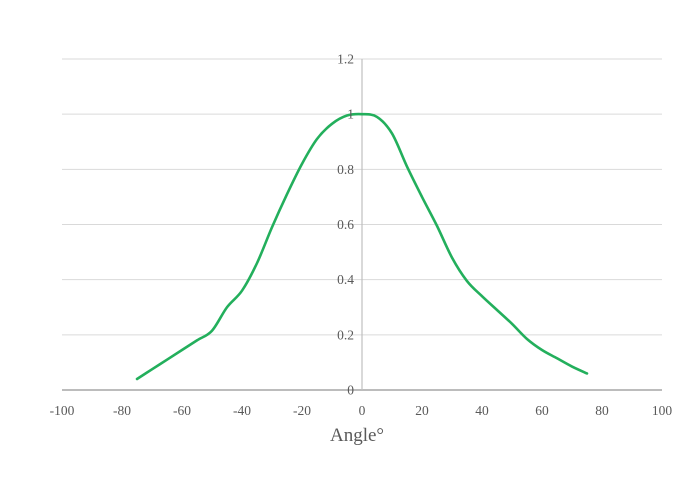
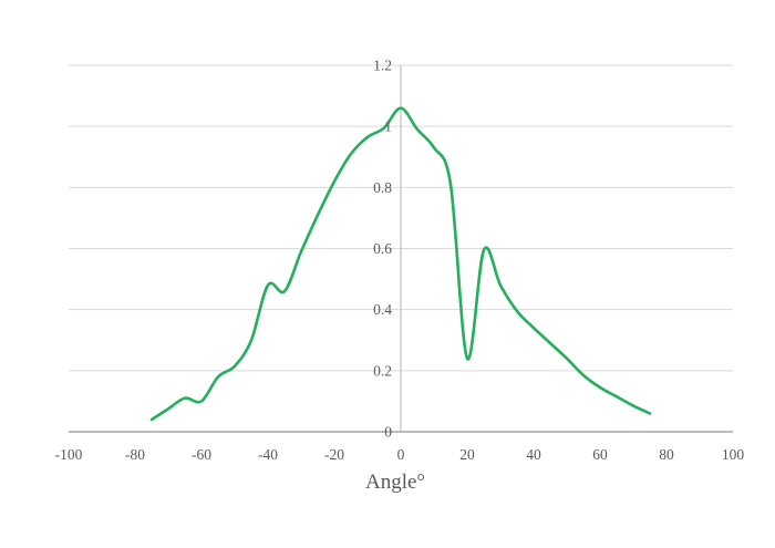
-60: 0.14 -> 0.10
-40: 0.36 -> 0.48
0: 1.00 -> 1.06
20: 0.70 -> 0.24
